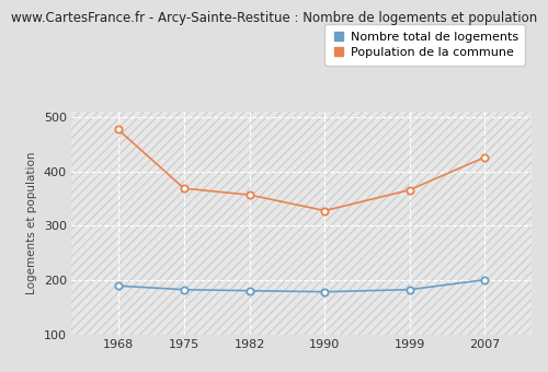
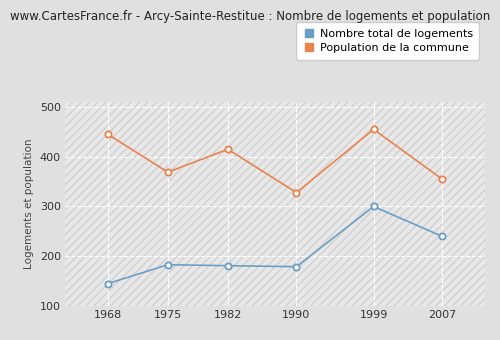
Nombre total de logements/1968: 190 -> 145
Population de la commune/1968: 477 -> 445
Population de la commune/1982: 357 -> 415
Nombre total de logements/1999: 183 -> 300
Population de la commune/1999: 366 -> 455
Nombre total de logements/2007: 201 -> 240
Population de la commune/2007: 426 -> 355
